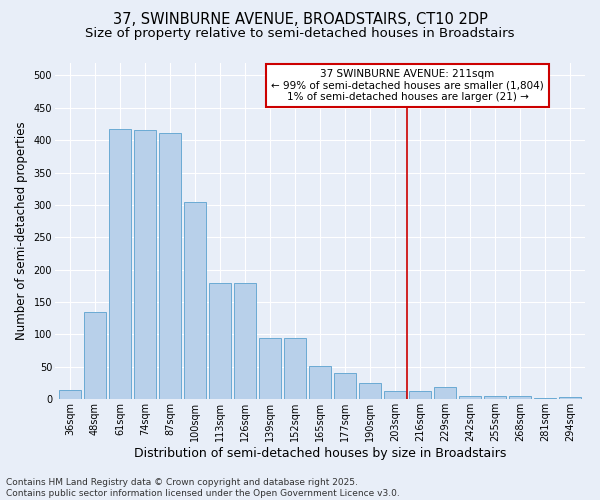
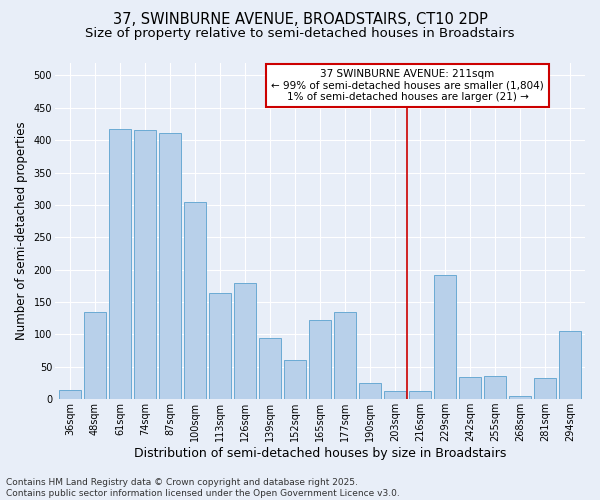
113sqm: 180 -> 164
152sqm: 95 -> 60
165sqm: 52 -> 122
177sqm: 41 -> 134
229sqm: 19 -> 192
242sqm: 5 -> 34
255sqm: 5 -> 36
281sqm: 2 -> 32
294sqm: 3 -> 106
